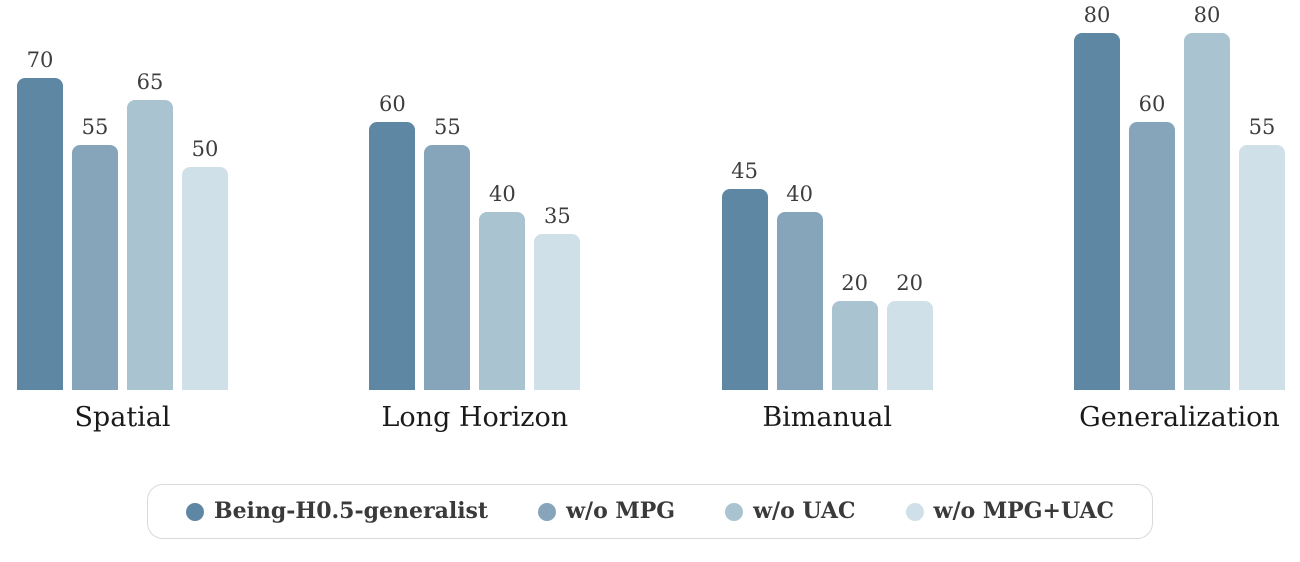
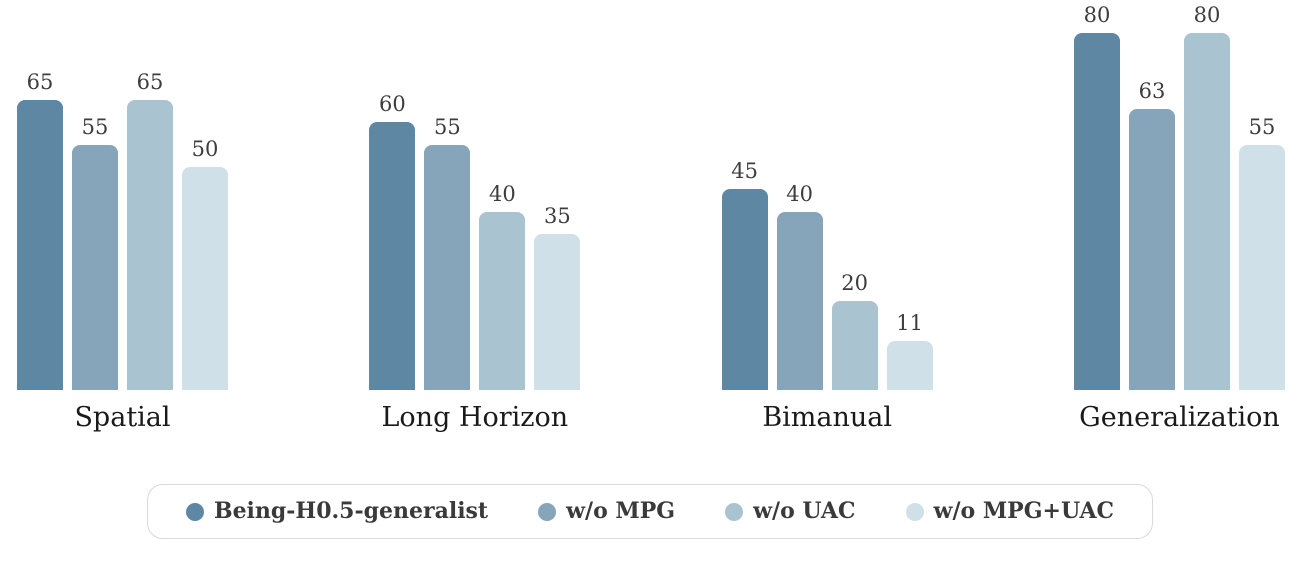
Being-H0.5-generalist/Spatial: 70 -> 65
w/o MPG+UAC/Bimanual: 20 -> 11
w/o MPG/Generalization: 60 -> 63
